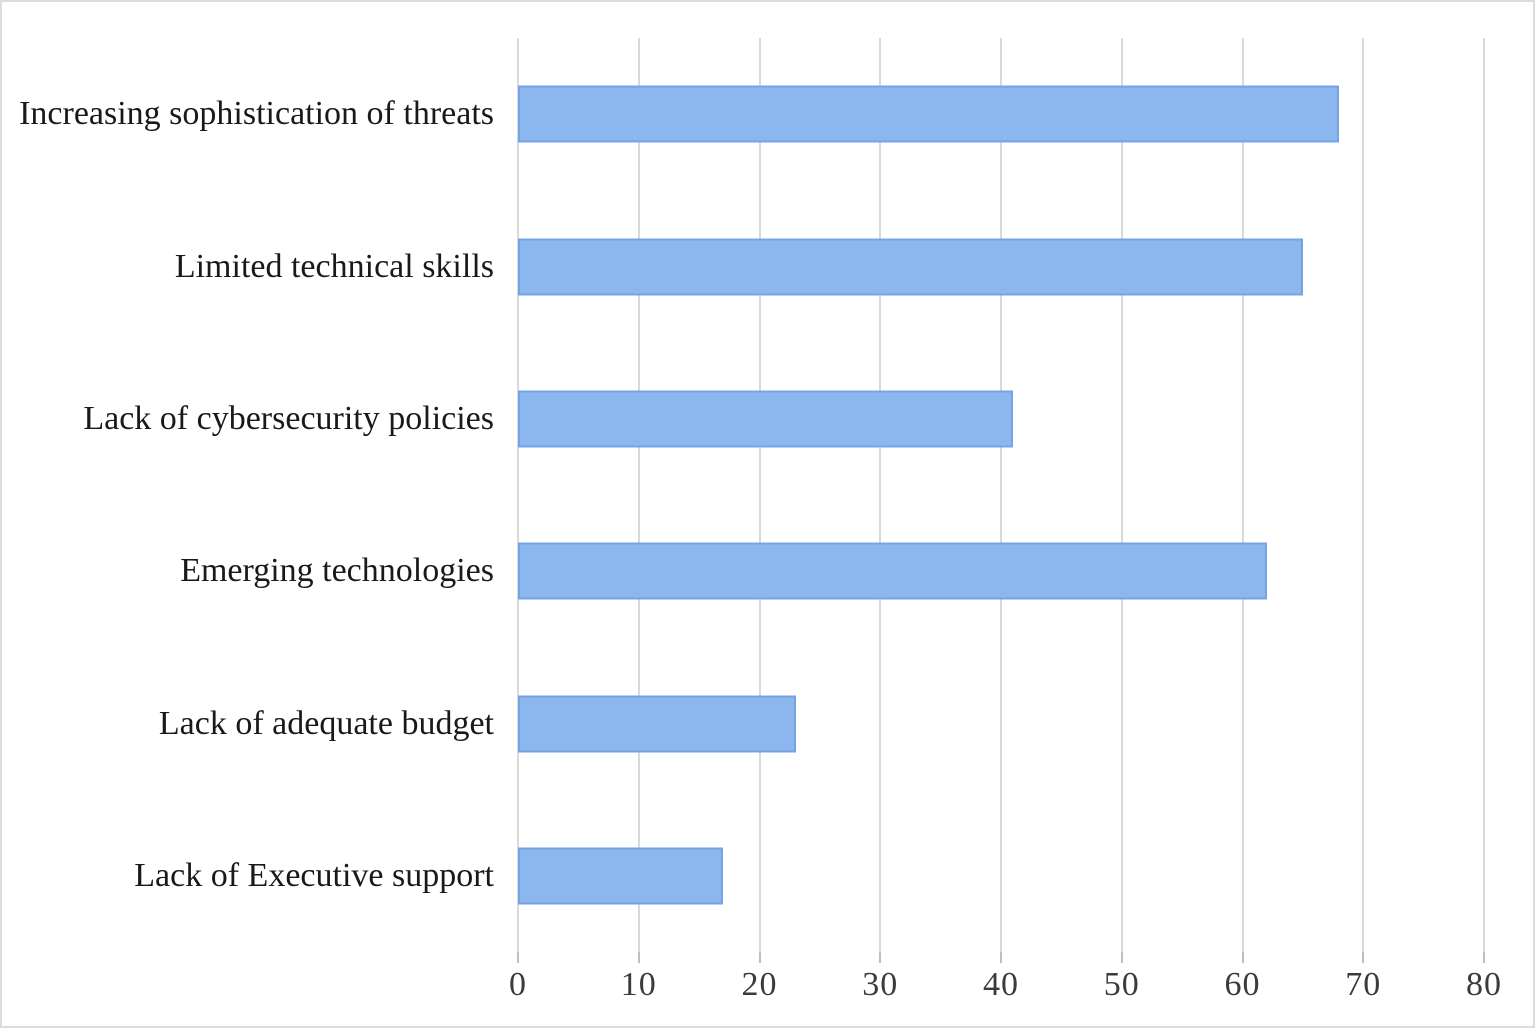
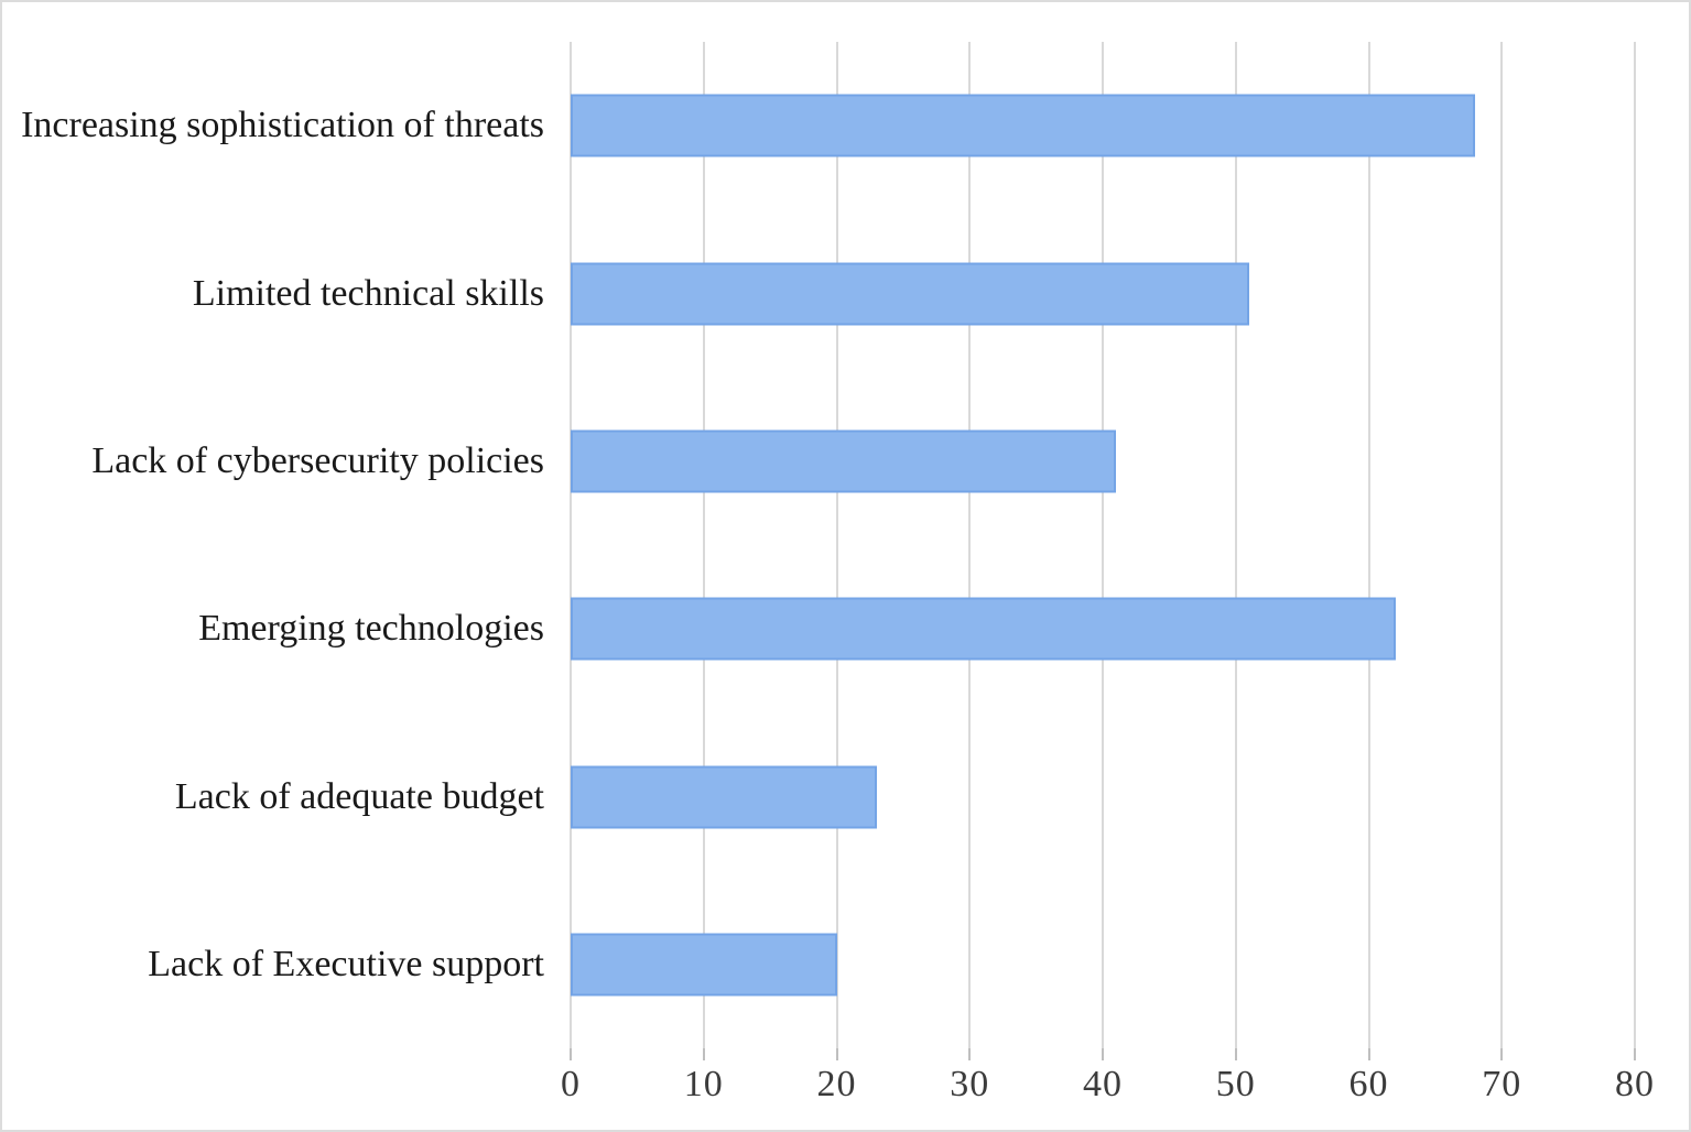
Limited technical skills: 65 -> 51
Lack of Executive support: 17 -> 20
